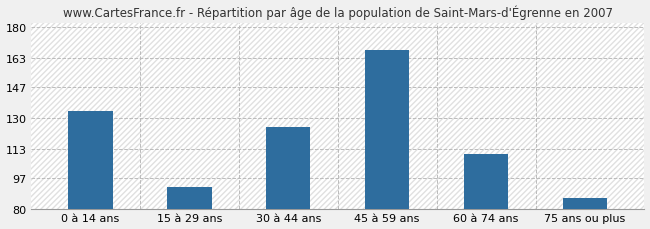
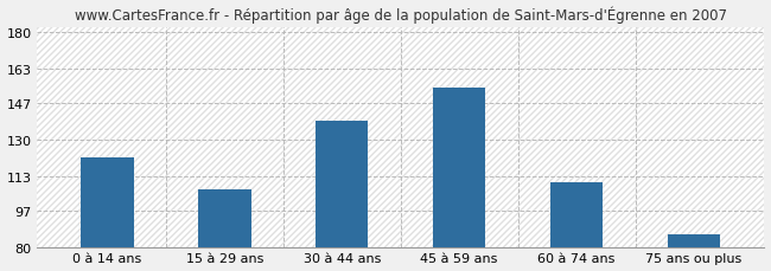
0 à 14 ans: 134 -> 122
15 à 29 ans: 92 -> 107
30 à 44 ans: 125 -> 139
45 à 59 ans: 167 -> 154
